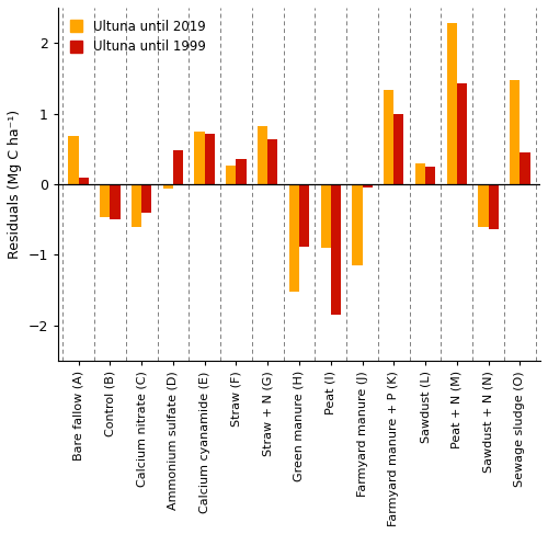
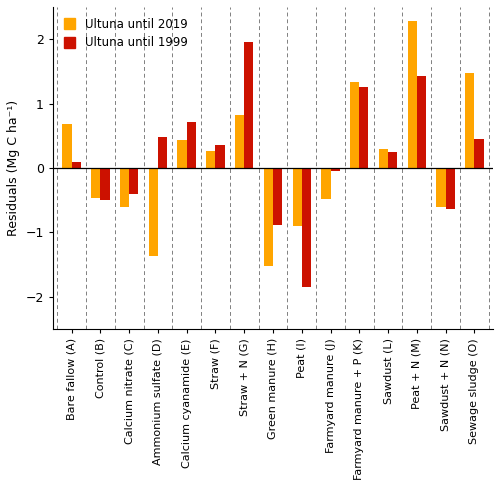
Ultuna until 2019/Ammonium sulfate (D): -0.06 -> -1.36
Ultuna until 2019/Calcium cyanamide (E): 0.74 -> 0.44
Ultuna until 1999/Straw + N (G): 0.63 -> 1.96
Ultuna until 2019/Farmyard manure (J): -1.15 -> -0.48
Ultuna until 1999/Farmyard manure + P (K): 1.00 -> 1.26
